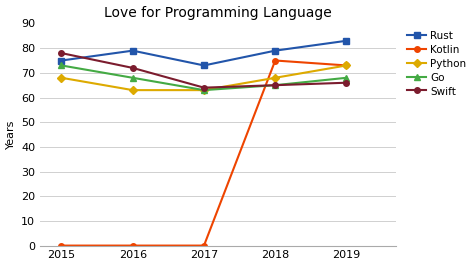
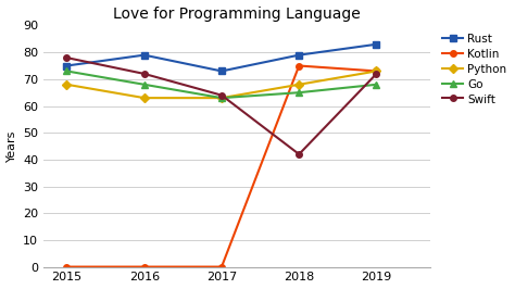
Swift/2018: 65 -> 42
Swift/2019: 66 -> 72
